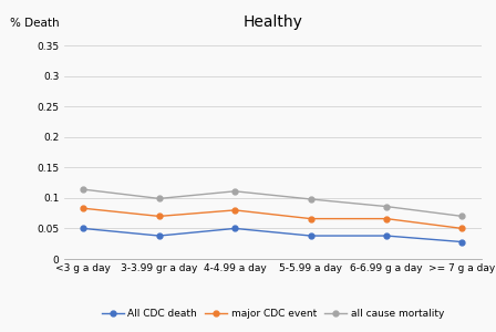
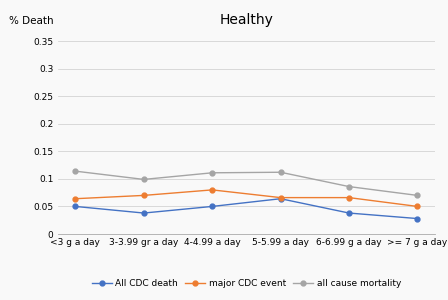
major CDC event/<3 g a day: 0.083 -> 0.064
All CDC death/5-5.99 a day: 0.038 -> 0.064
all cause mortality/5-5.99 a day: 0.098 -> 0.112
